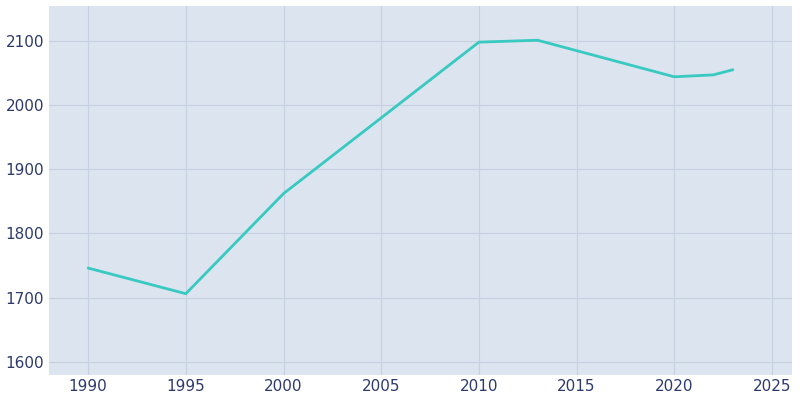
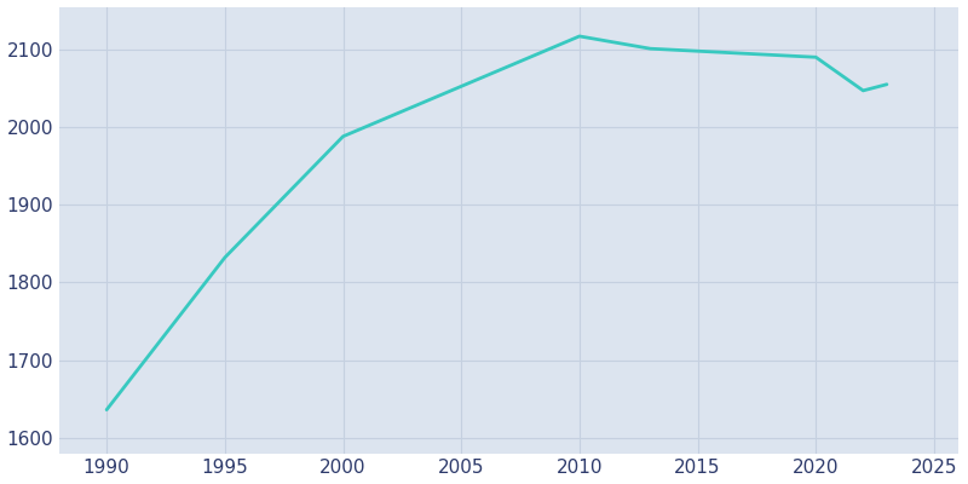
1990: 1746 -> 1636
1995: 1706 -> 1832
2000: 1862 -> 1988
2010: 2098 -> 2117
2020: 2044 -> 2090
